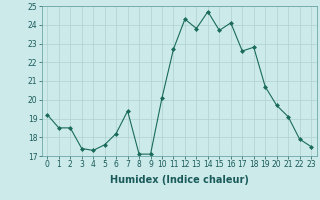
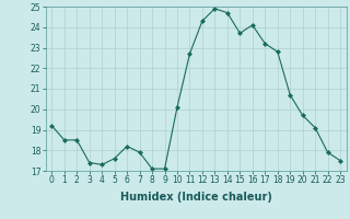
7: 19.4 -> 17.9
13: 23.8 -> 24.9
17: 22.6 -> 23.2
